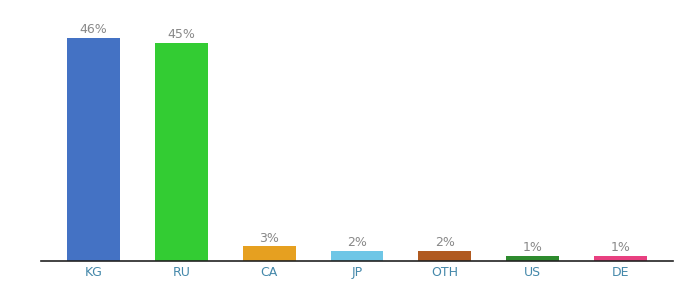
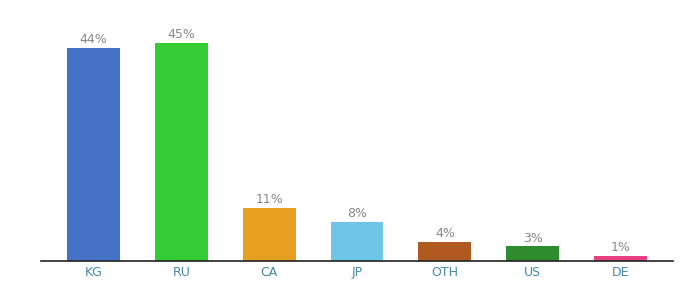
KG: 46% -> 44%
CA: 3% -> 11%
JP: 2% -> 8%
OTH: 2% -> 4%
US: 1% -> 3%
